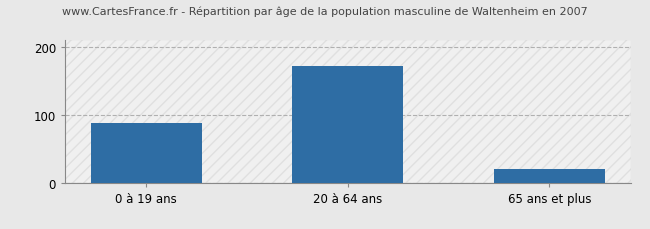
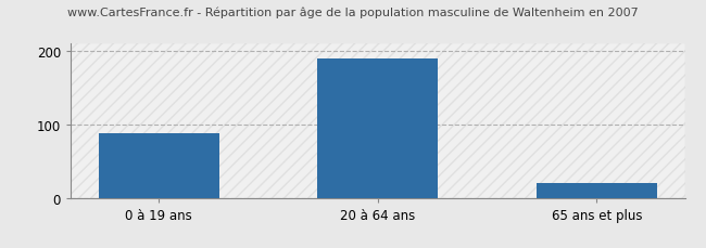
20 à 64 ans: 172 -> 190
